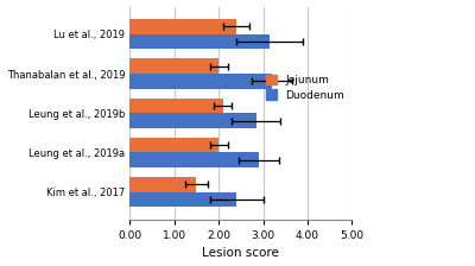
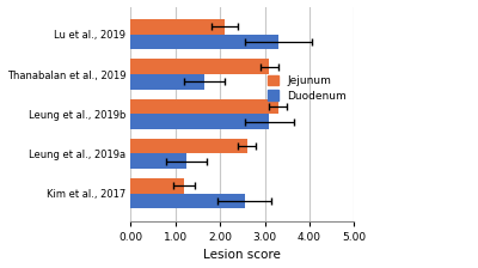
Jejunum/Lu et al., 2019: 2.4 -> 2.1
Duodenum/Lu et al., 2019: 3.15 -> 3.30
Jejunum/Thanabalan et al., 2019: 2.0 -> 3.1
Duodenum/Thanabalan et al., 2019: 3.20 -> 1.65
Jejunum/Leung et al., 2019b: 2.1 -> 3.3
Duodenum/Leung et al., 2019b: 2.85 -> 3.10
Jejunum/Leung et al., 2019a: 2.0 -> 2.6
Duodenum/Leung et al., 2019a: 2.90 -> 1.25
Jejunum/Kim et al., 2017: 1.5 -> 1.2
Duodenum/Kim et al., 2017: 2.40 -> 2.55
